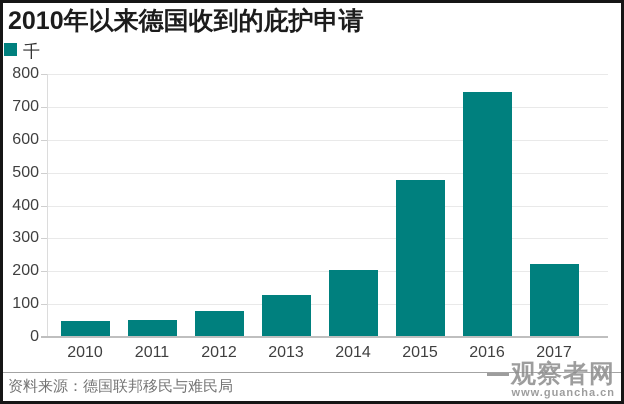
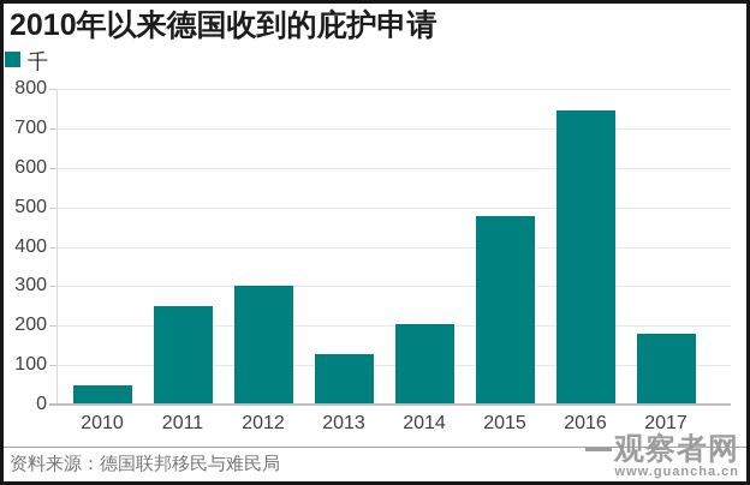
2011: 50 -> 250
2012: 80 -> 300
2017: 220 -> 180
